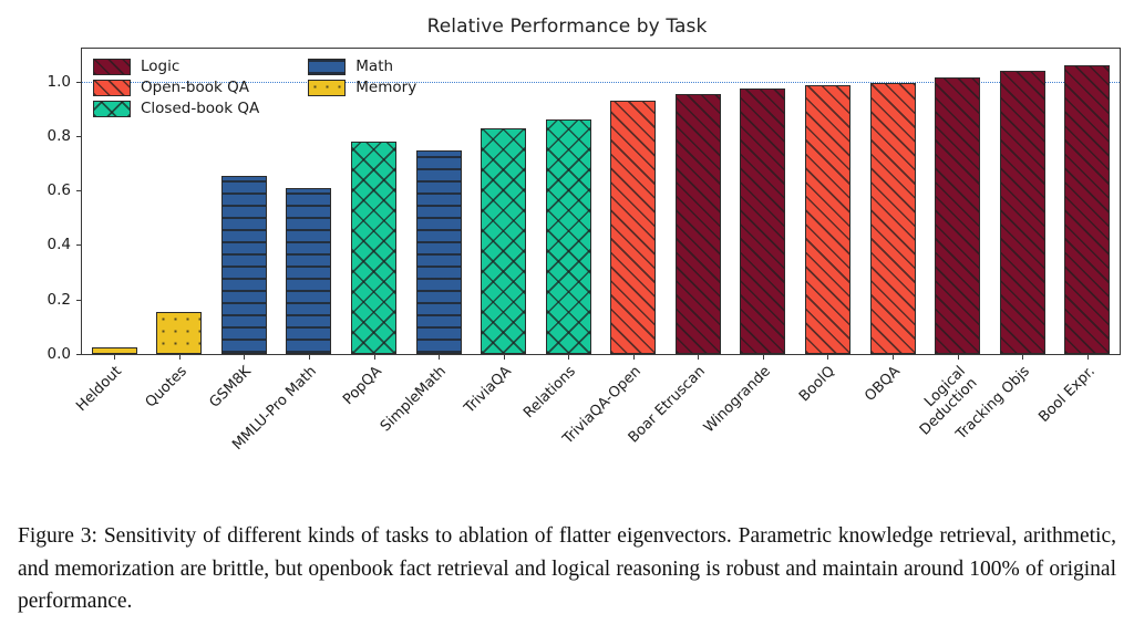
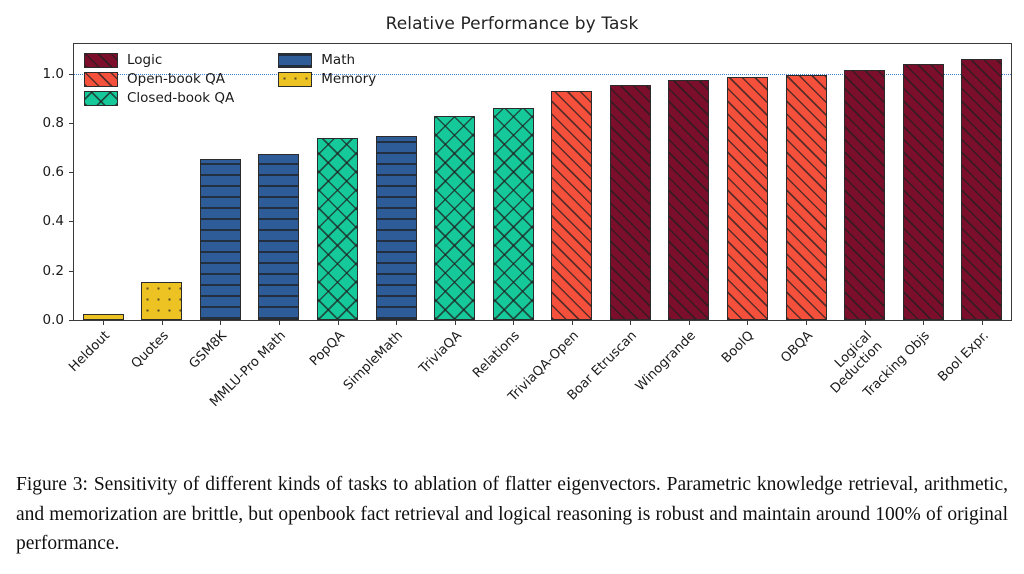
MMLU-Pro Math: 0.61 -> 0.67
PopQA: 0.78 -> 0.74
